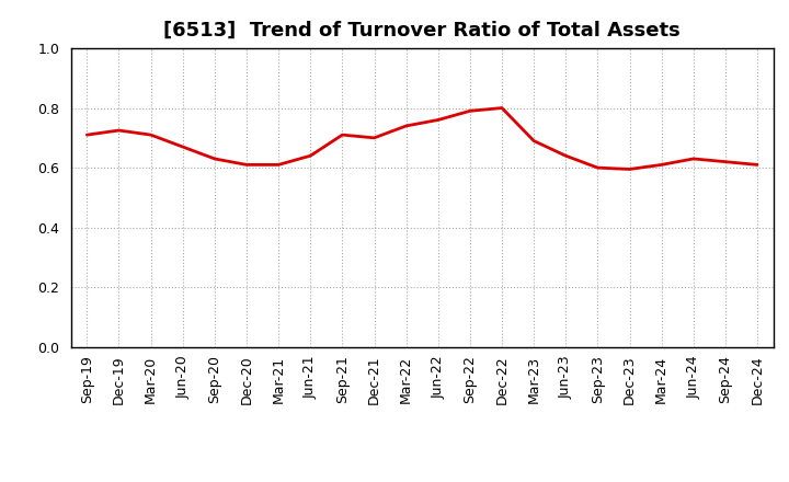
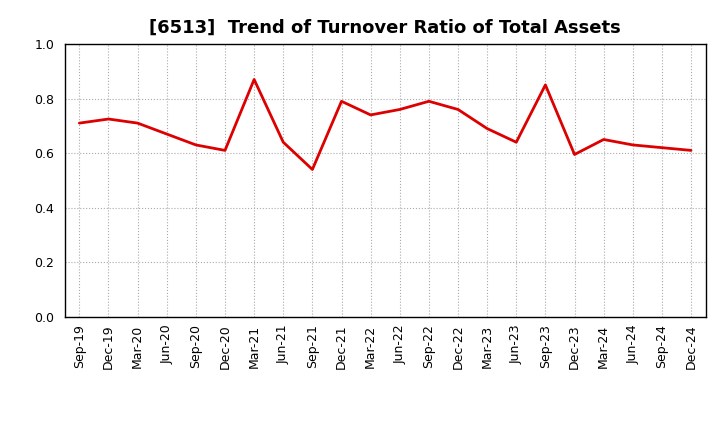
Mar-21: 0.610 -> 0.870
Sep-21: 0.710 -> 0.540
Dec-21: 0.700 -> 0.790
Dec-22: 0.800 -> 0.760
Sep-23: 0.600 -> 0.850
Mar-24: 0.610 -> 0.650
